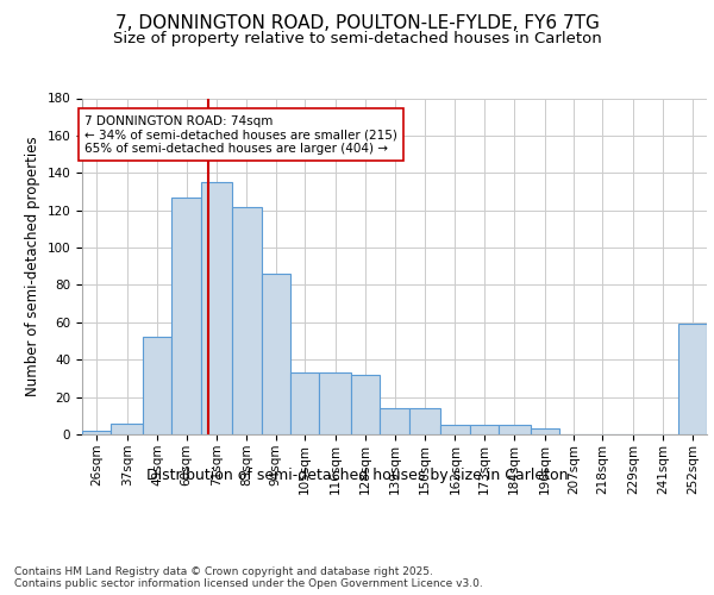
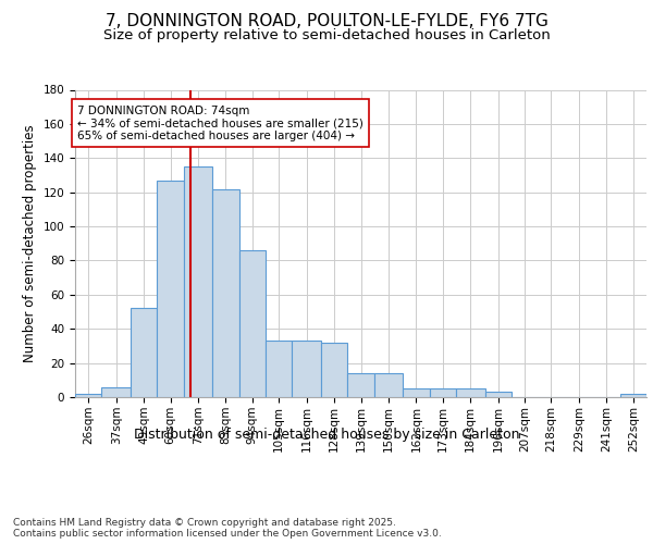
252sqm: 59 -> 2
